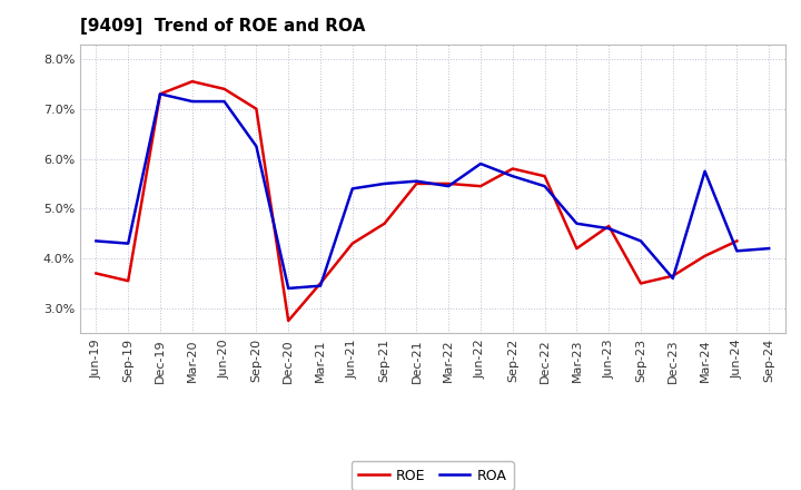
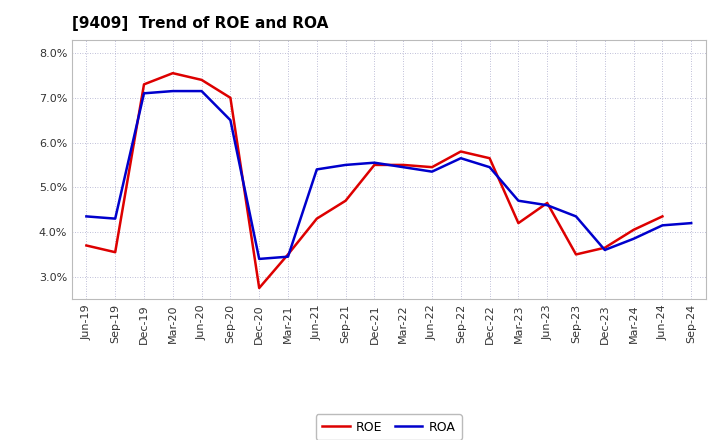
ROA/Dec-19: 7.30% -> 7.10%
ROA/Sep-20: 6.25% -> 6.50%
ROA/Jun-22: 5.90% -> 5.35%
ROA/Mar-24: 5.75% -> 3.85%
